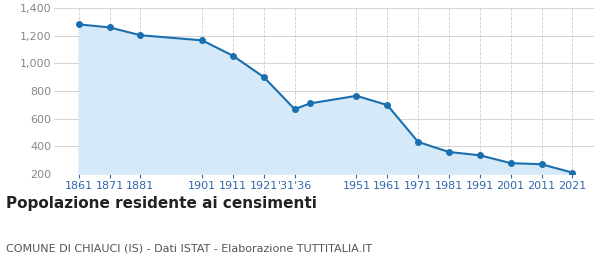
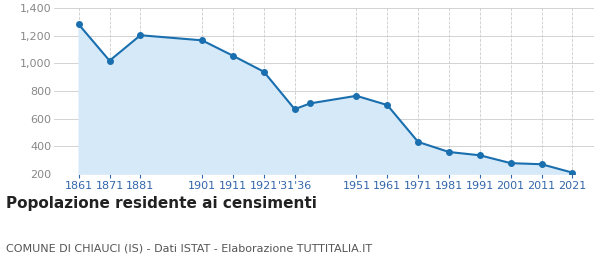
1871: 1,260 -> 1,020
1921: 900 -> 940
